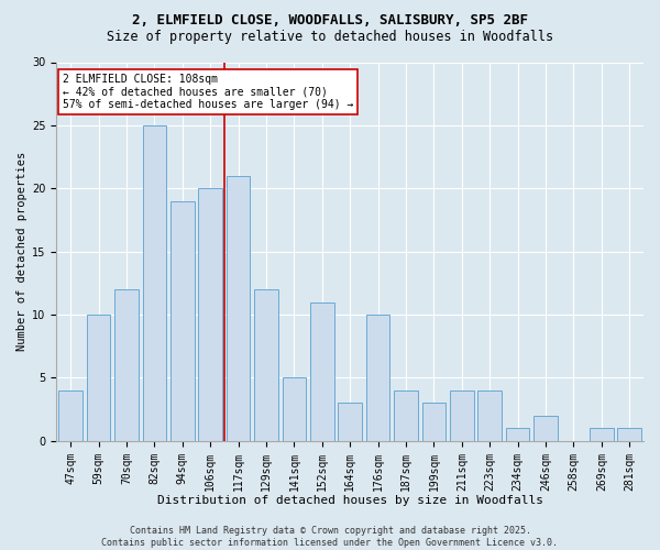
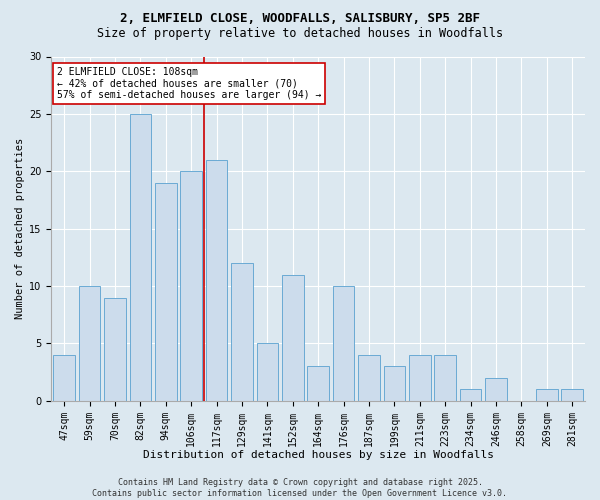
70sqm: 12 -> 9
